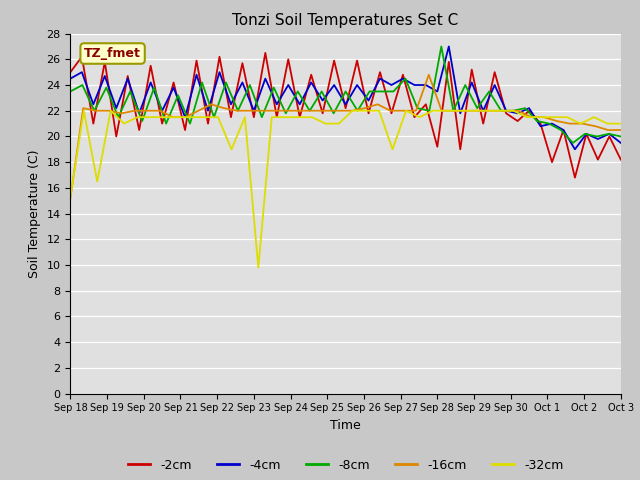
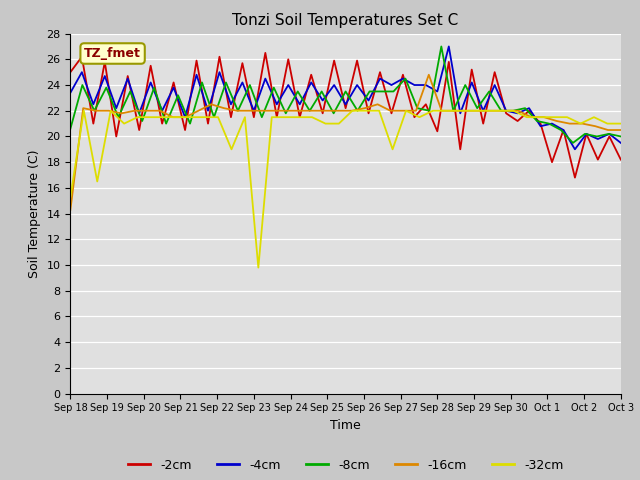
-4cm/Sep 18: 24.5 -> 23.4
-8cm/Sep 18: 23.5 -> 20.6
-16cm/Sep 18: 15.2 -> 14.3
-2cm/Sep 28: 19.2 -> 20.4
